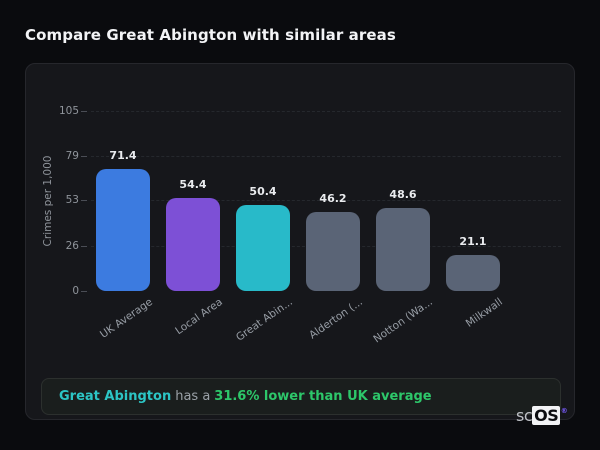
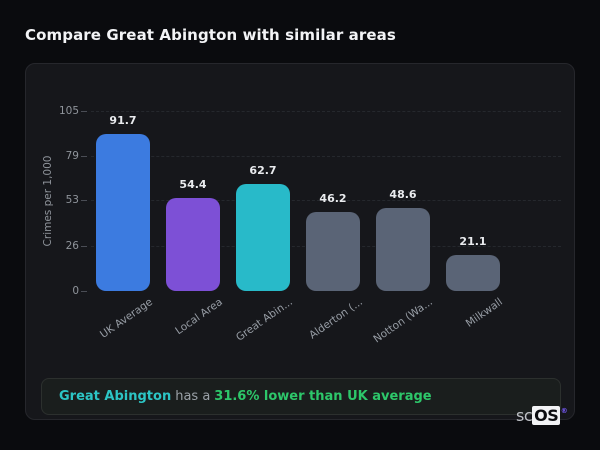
UK Average: 71.4 -> 91.7
Great Abin...: 50.4 -> 62.7
